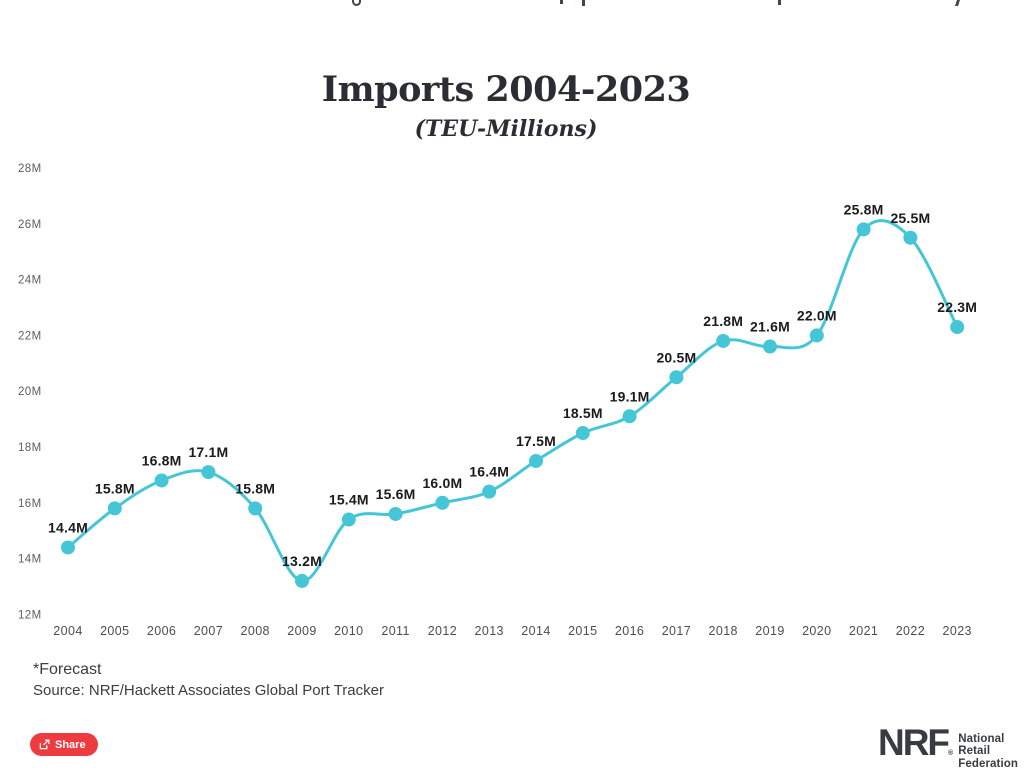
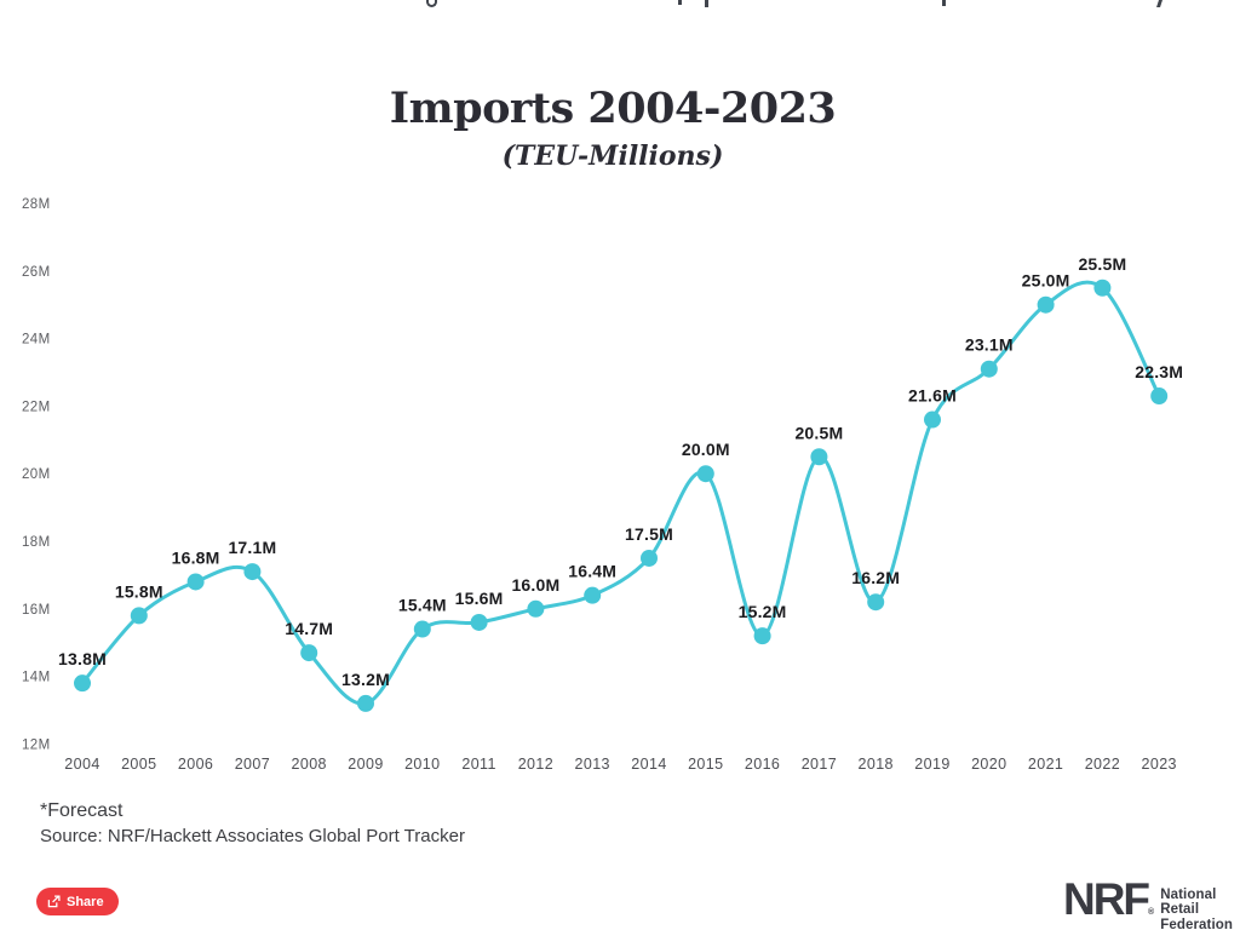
2004: 14.4M -> 13.8M
2008: 15.8M -> 14.7M
2015: 18.5M -> 20.0M
2016: 19.1M -> 15.2M
2018: 21.8M -> 16.2M
2020: 22.0M -> 23.1M
2021: 25.8M -> 25.0M
